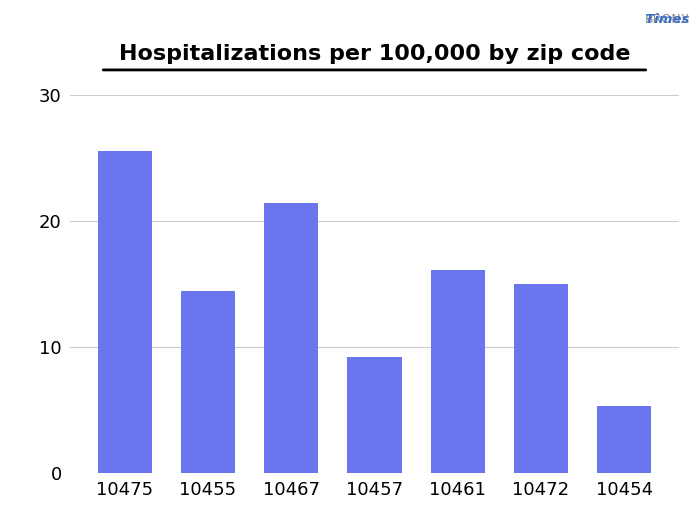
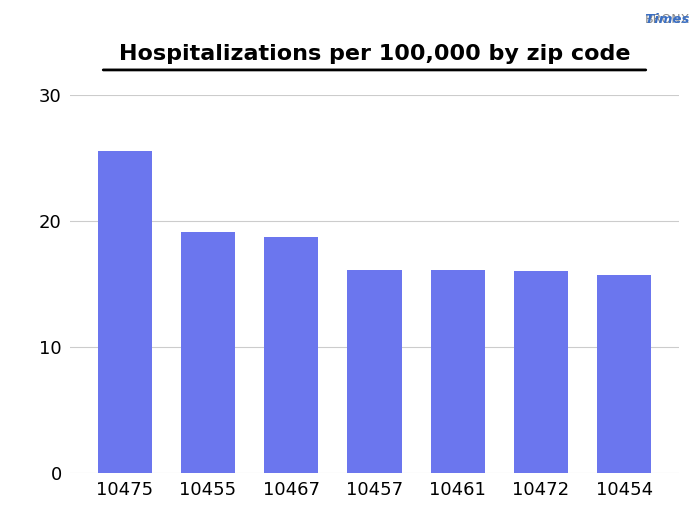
10455: 14.4 -> 19.1
10467: 21.4 -> 18.7
10457: 9.2 -> 16.1
10472: 15.0 -> 16.0
10454: 5.3 -> 15.7
